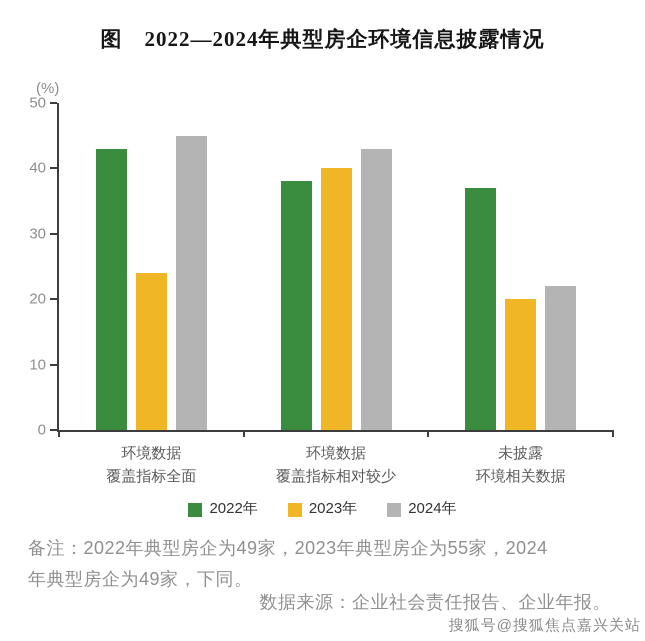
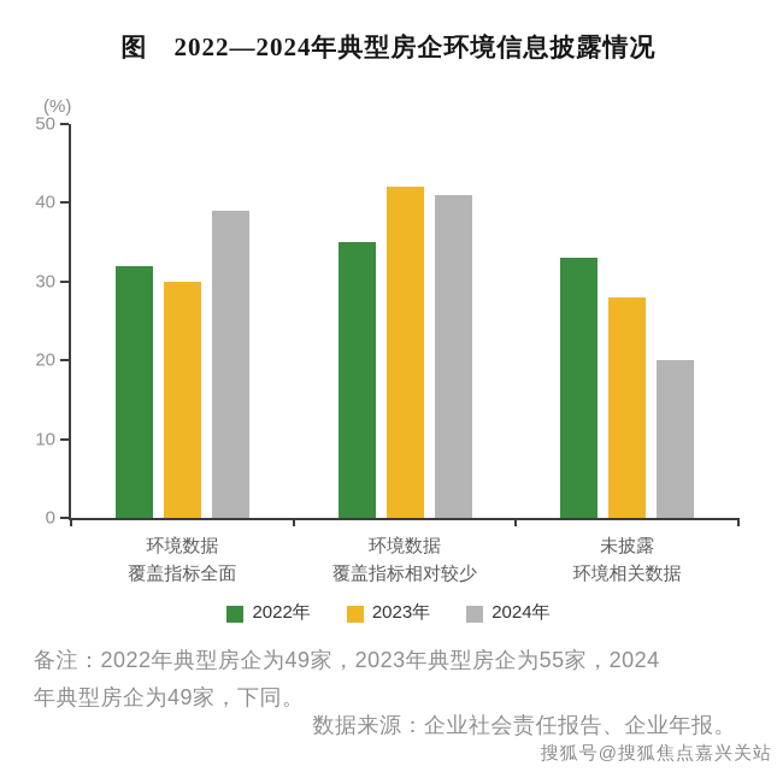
2022年/环境数据 覆盖指标全面: 43 -> 32
2023年/环境数据 覆盖指标全面: 24 -> 30
2024年/环境数据 覆盖指标全面: 45 -> 39
2022年/环境数据 覆盖指标相对较少: 38 -> 35
2023年/环境数据 覆盖指标相对较少: 40 -> 42
2024年/环境数据 覆盖指标相对较少: 43 -> 41
2022年/未披露 环境相关数据: 37 -> 33
2023年/未披露 环境相关数据: 20 -> 28
2024年/未披露 环境相关数据: 22 -> 20
